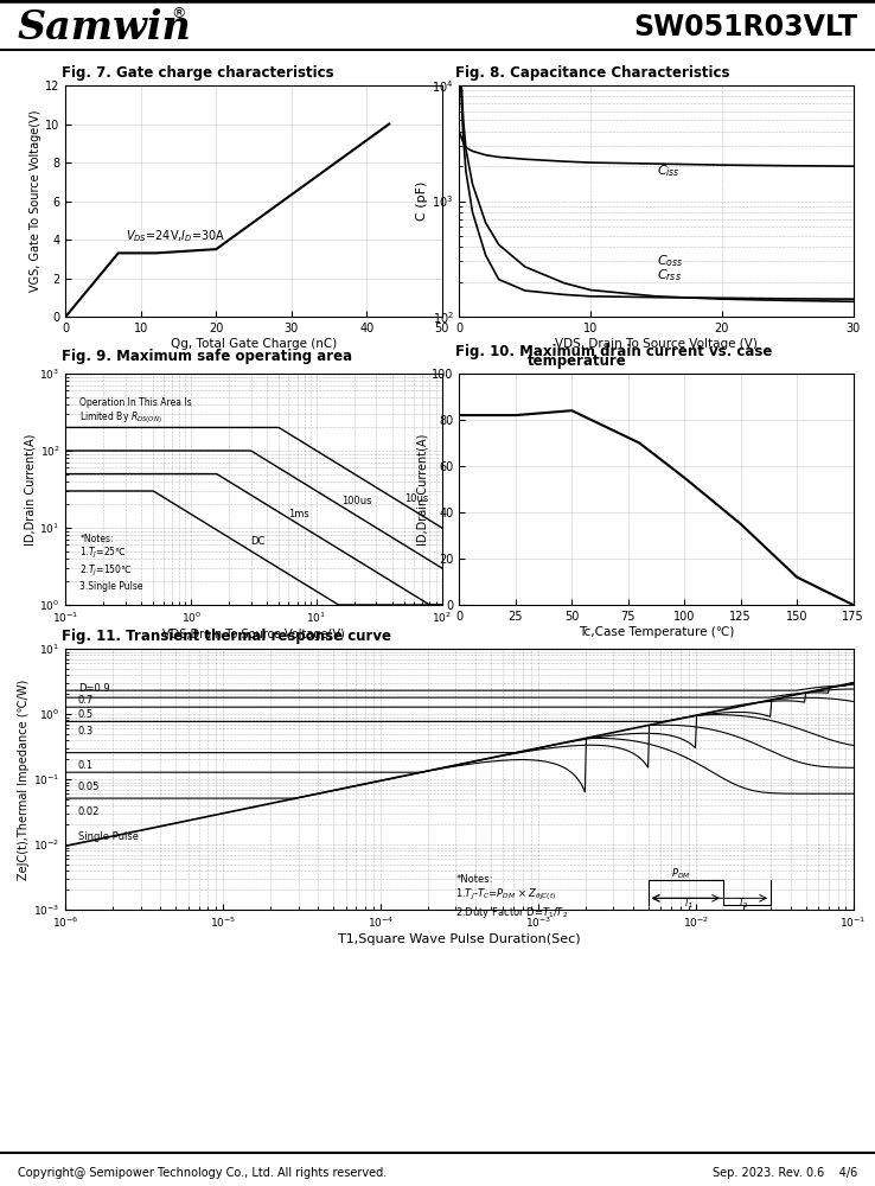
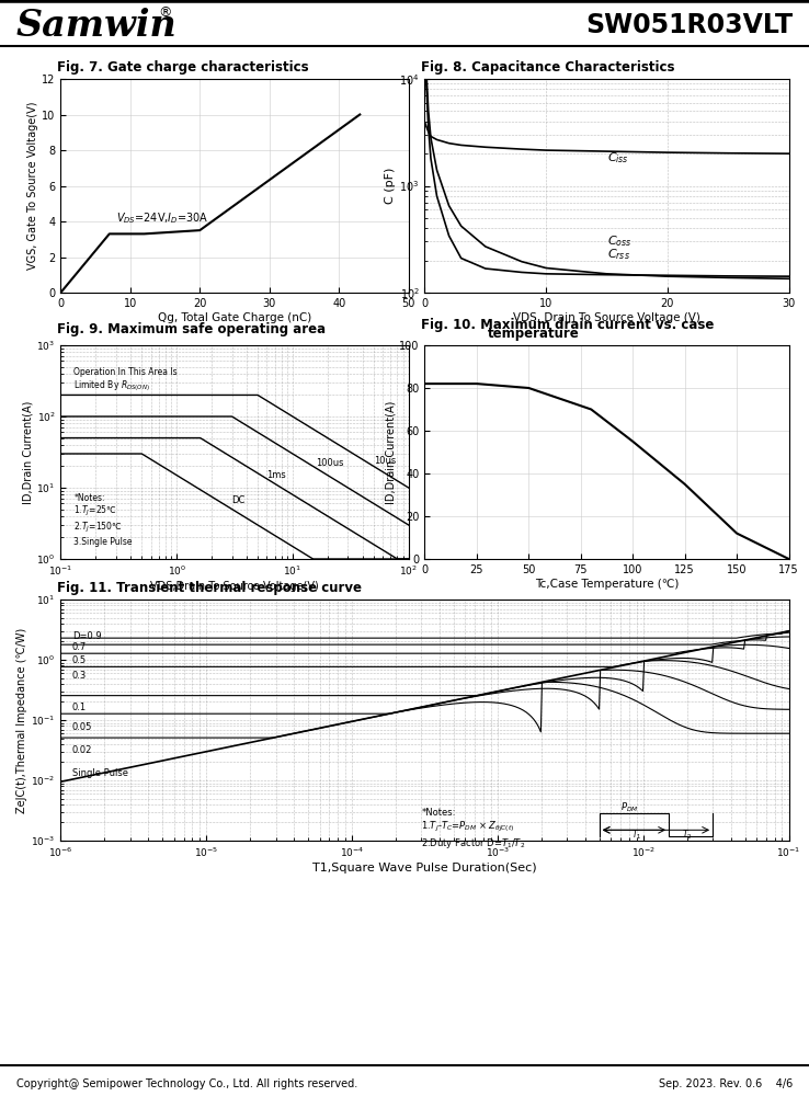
50: 84 -> 80
